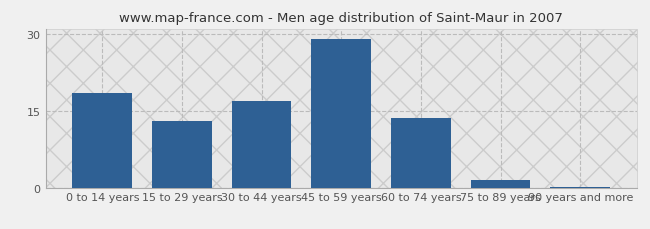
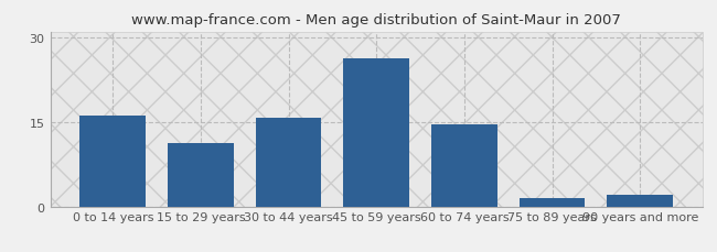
0 to 14 years: 18.5 -> 16.2
15 to 29 years: 13.0 -> 11.2
30 to 44 years: 17.0 -> 15.8
45 to 59 years: 29.0 -> 26.2
60 to 74 years: 13.5 -> 14.6
90 years and more: 0.2 -> 2.0
